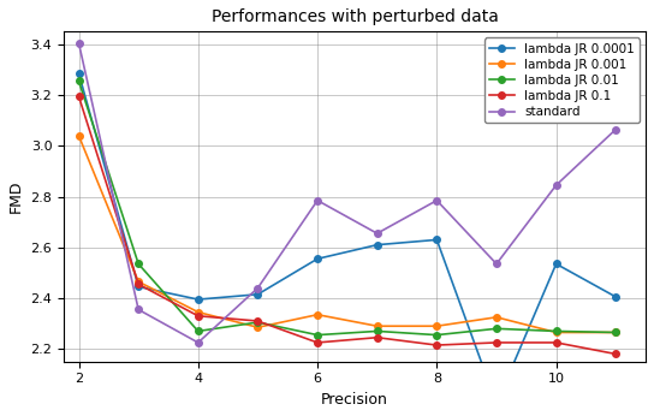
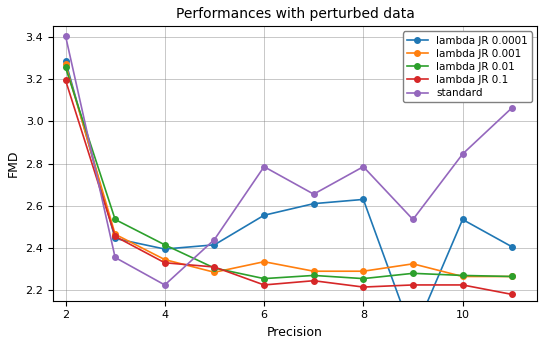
lambda JR 0.001/2: 3.040 -> 3.270
lambda JR 0.01/4: 2.270 -> 2.415
